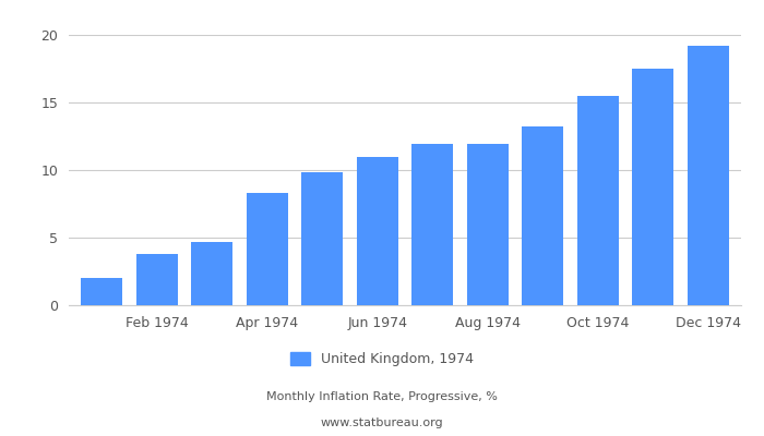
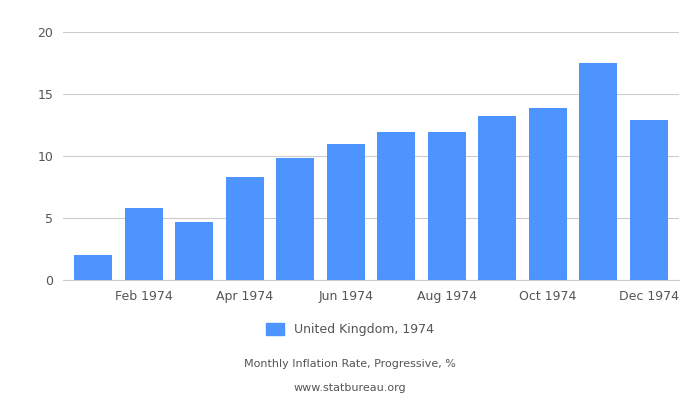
Feb 1974: 3.8 -> 5.8
Oct 1974: 15.5 -> 13.9
Dec 1974: 19.2 -> 12.9
